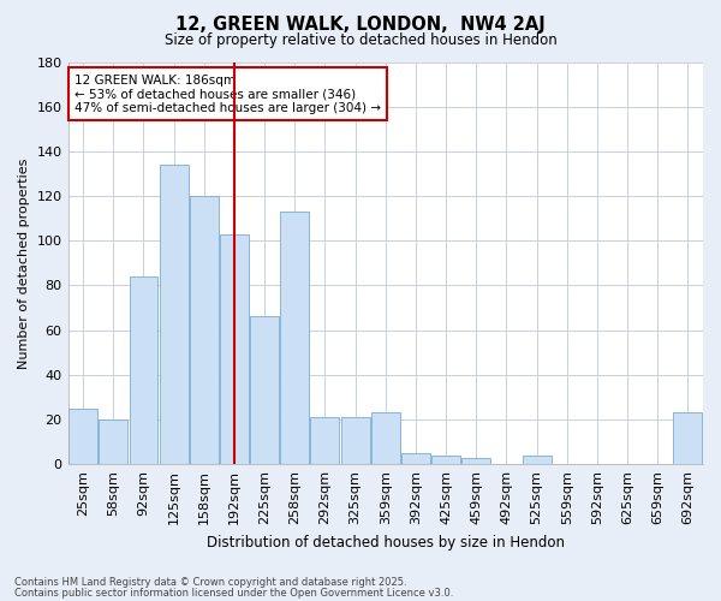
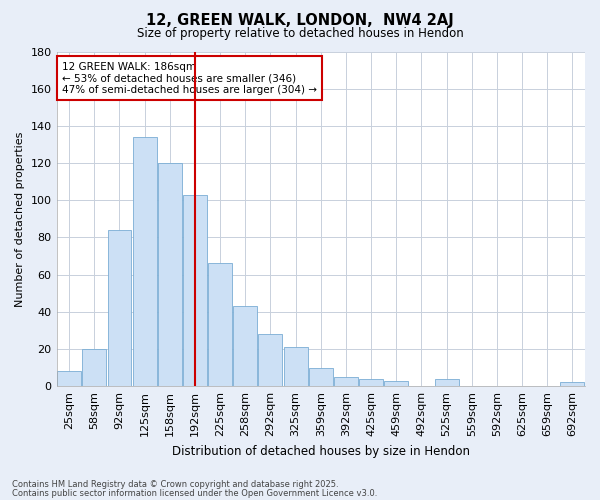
25sqm: 25 -> 8
258sqm: 113 -> 43
292sqm: 21 -> 28
359sqm: 23 -> 10
692sqm: 23 -> 2
